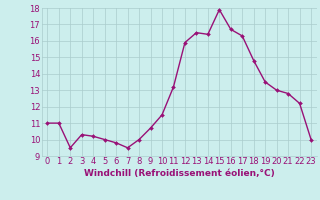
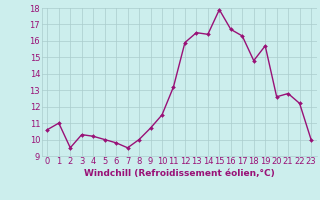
0: 11.0 -> 10.6
19: 13.5 -> 15.7
20: 13.0 -> 12.6
